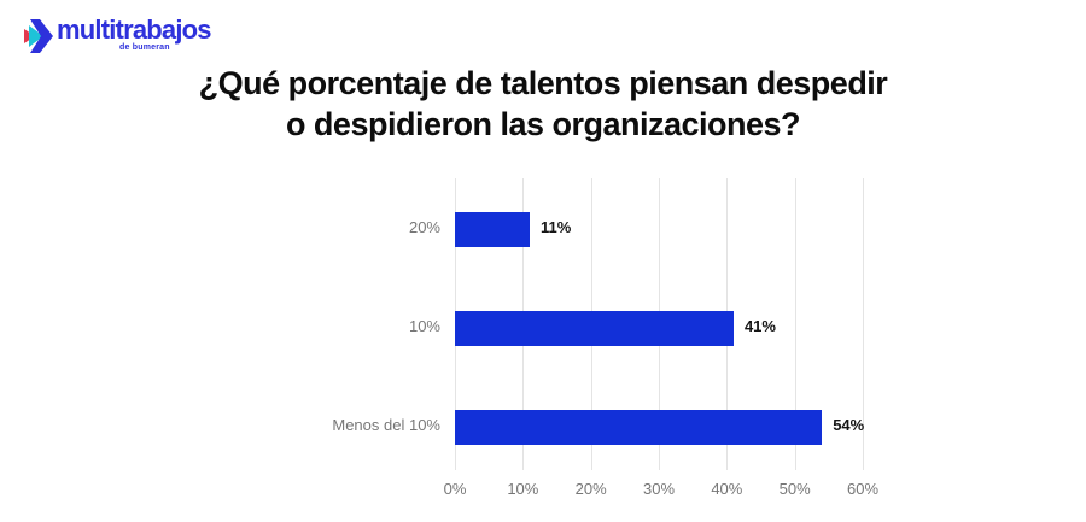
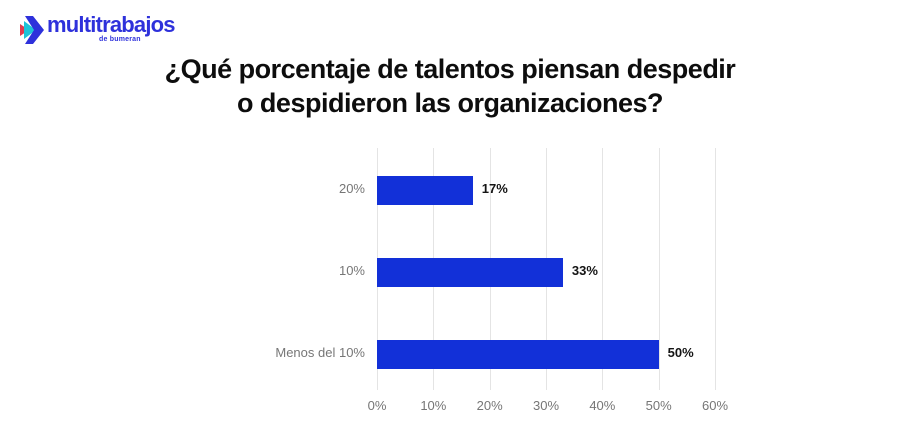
20%: 11% -> 17%
10%: 41% -> 33%
Menos del 10%: 54% -> 50%
